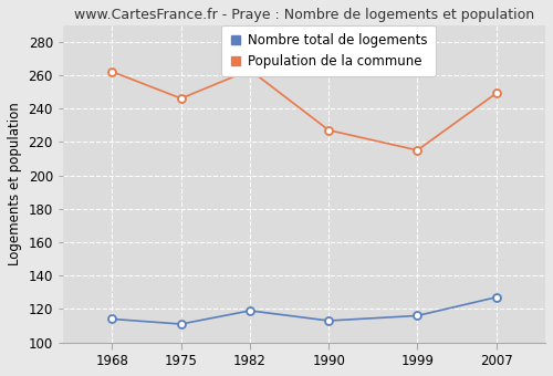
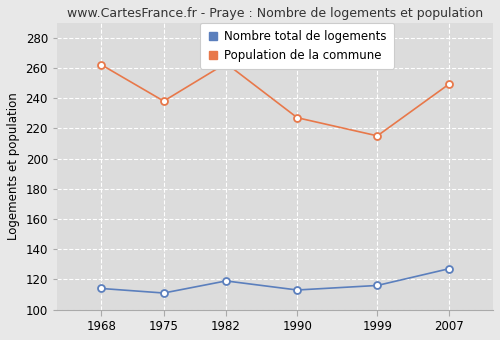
Population de la commune/1975: 246 -> 238
